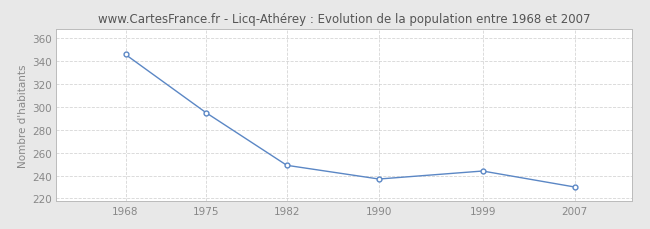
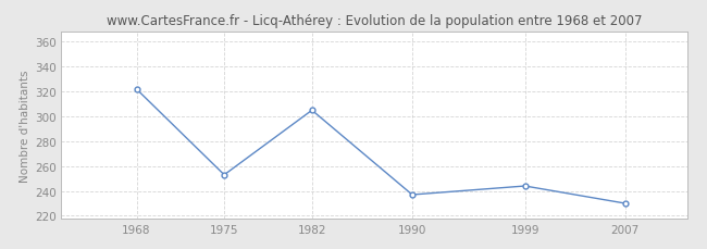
1968: 346 -> 322
1975: 295 -> 253
1982: 249 -> 305
